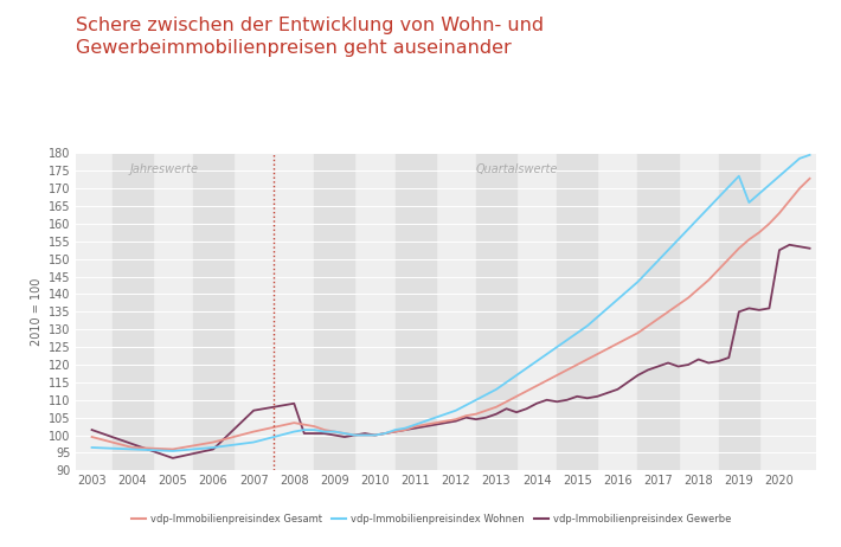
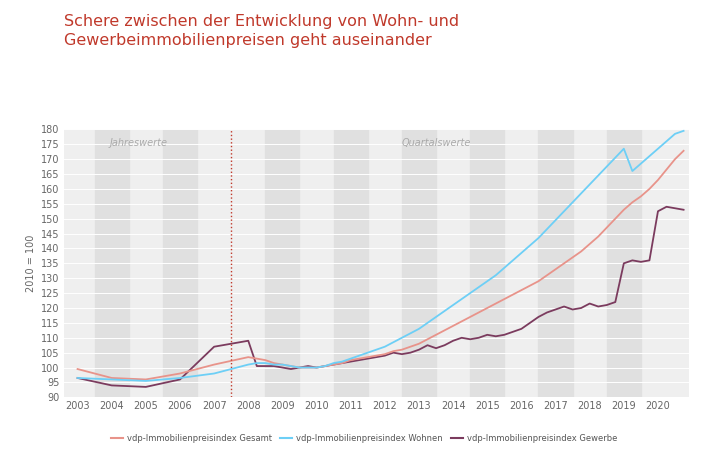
vdp-Immobilienpreisindex Gewerbe/2003: 101.5 -> 96.5
vdp-Immobilienpreisindex Gewerbe/2004: 97.5 -> 94.0
